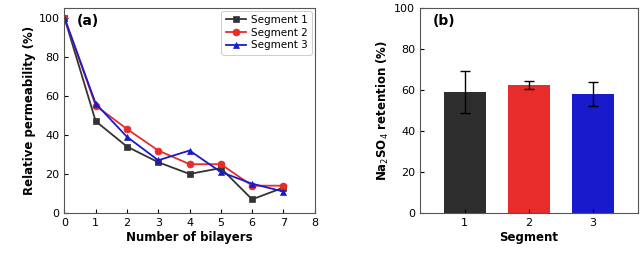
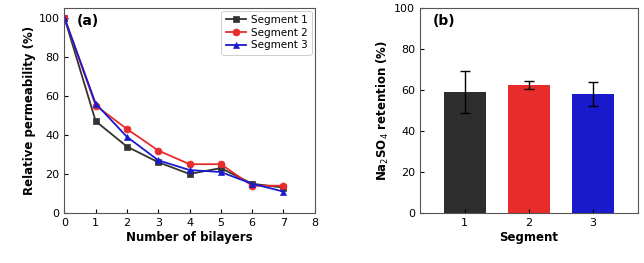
Segment 3/4: 32 -> 22
Segment 1/6: 7 -> 15
